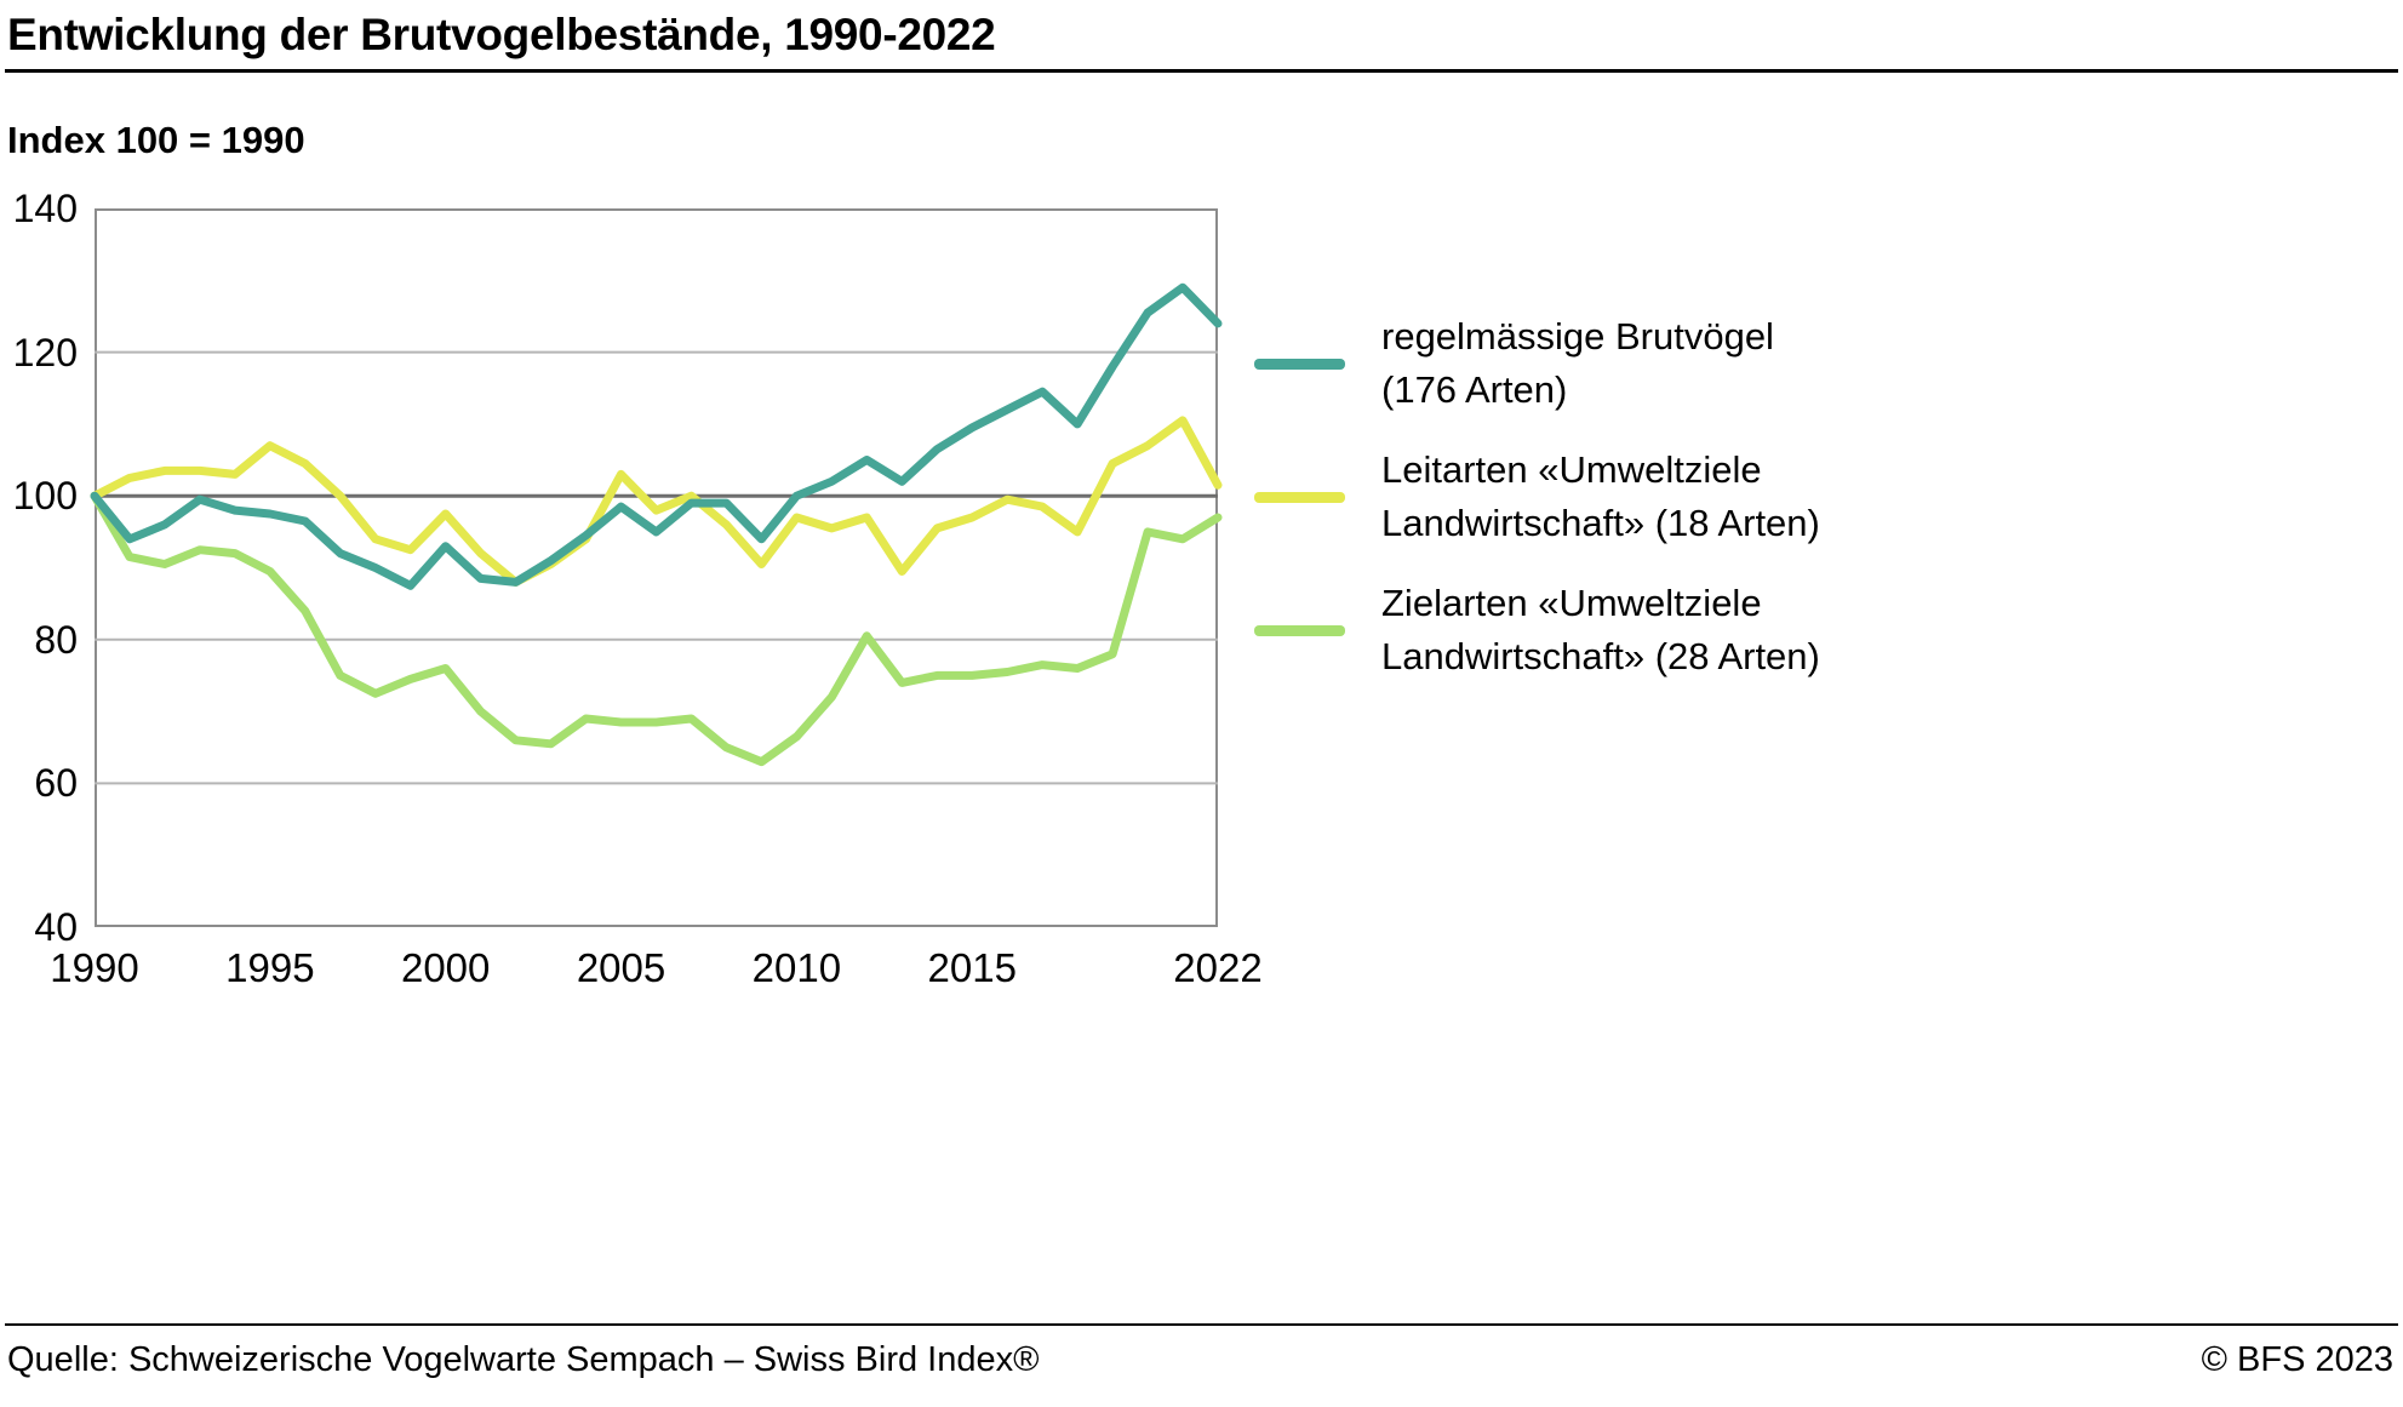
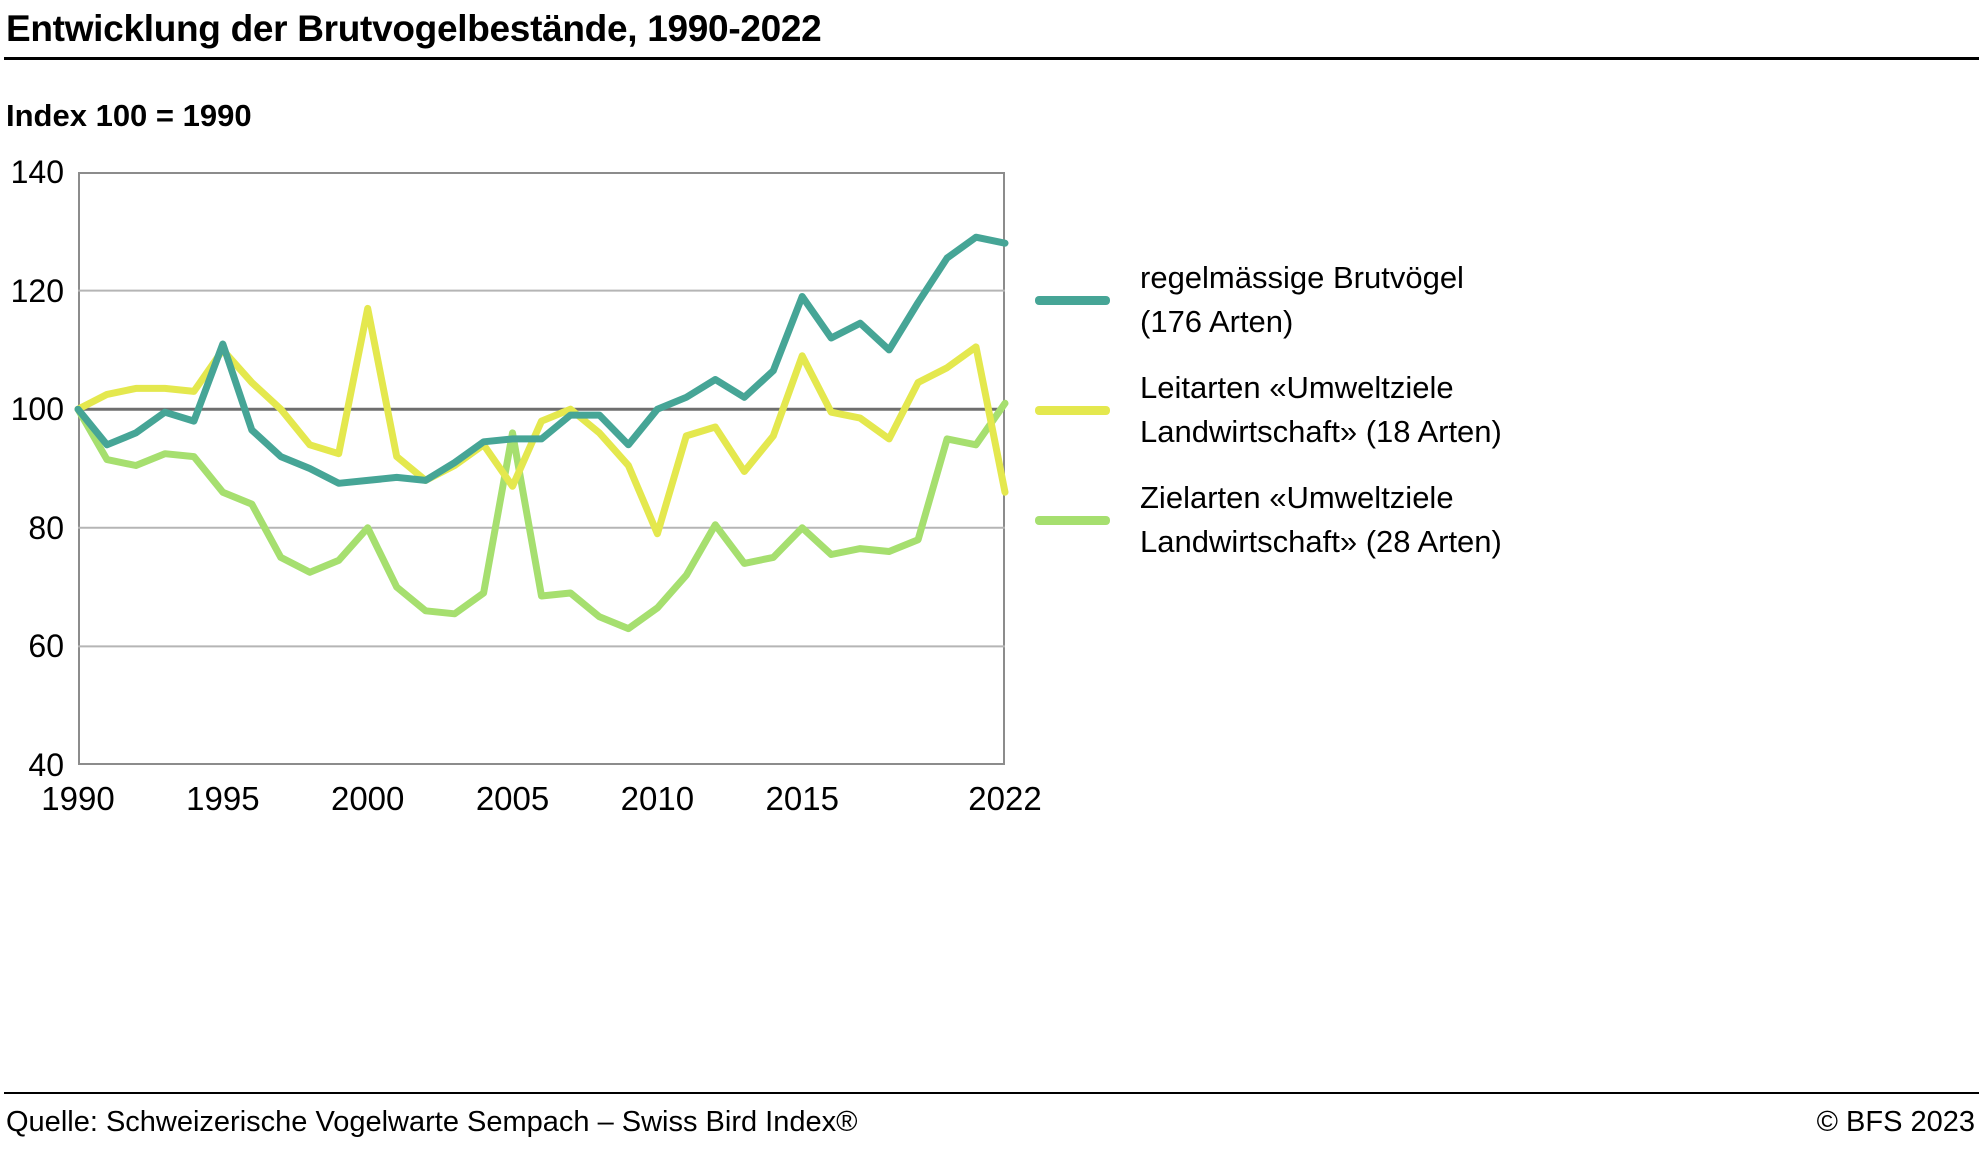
regelmässige Brutvögel (176 Arten)/1995: 98 -> 111
Leitarten «Umweltziele Landwirtschaft» (18 Arten)/1995: 107 -> 110
Zielarten «Umweltziele Landwirtschaft» (28 Arten)/1995: 90 -> 86
regelmässige Brutvögel (176 Arten)/2000: 93 -> 88
Leitarten «Umweltziele Landwirtschaft» (18 Arten)/2000: 98 -> 117
Zielarten «Umweltziele Landwirtschaft» (28 Arten)/2000: 76 -> 80
regelmässige Brutvögel (176 Arten)/2005: 98 -> 95
Leitarten «Umweltziele Landwirtschaft» (18 Arten)/2005: 103 -> 87
Zielarten «Umweltziele Landwirtschaft» (28 Arten)/2005: 68 -> 96
Leitarten «Umweltziele Landwirtschaft» (18 Arten)/2010: 97 -> 79
regelmässige Brutvögel (176 Arten)/2015: 110 -> 119
Leitarten «Umweltziele Landwirtschaft» (18 Arten)/2015: 97 -> 109
Zielarten «Umweltziele Landwirtschaft» (28 Arten)/2015: 75 -> 80
regelmässige Brutvögel (176 Arten)/2022: 124 -> 128
Leitarten «Umweltziele Landwirtschaft» (18 Arten)/2022: 102 -> 86
Zielarten «Umweltziele Landwirtschaft» (28 Arten)/2022: 97 -> 101
